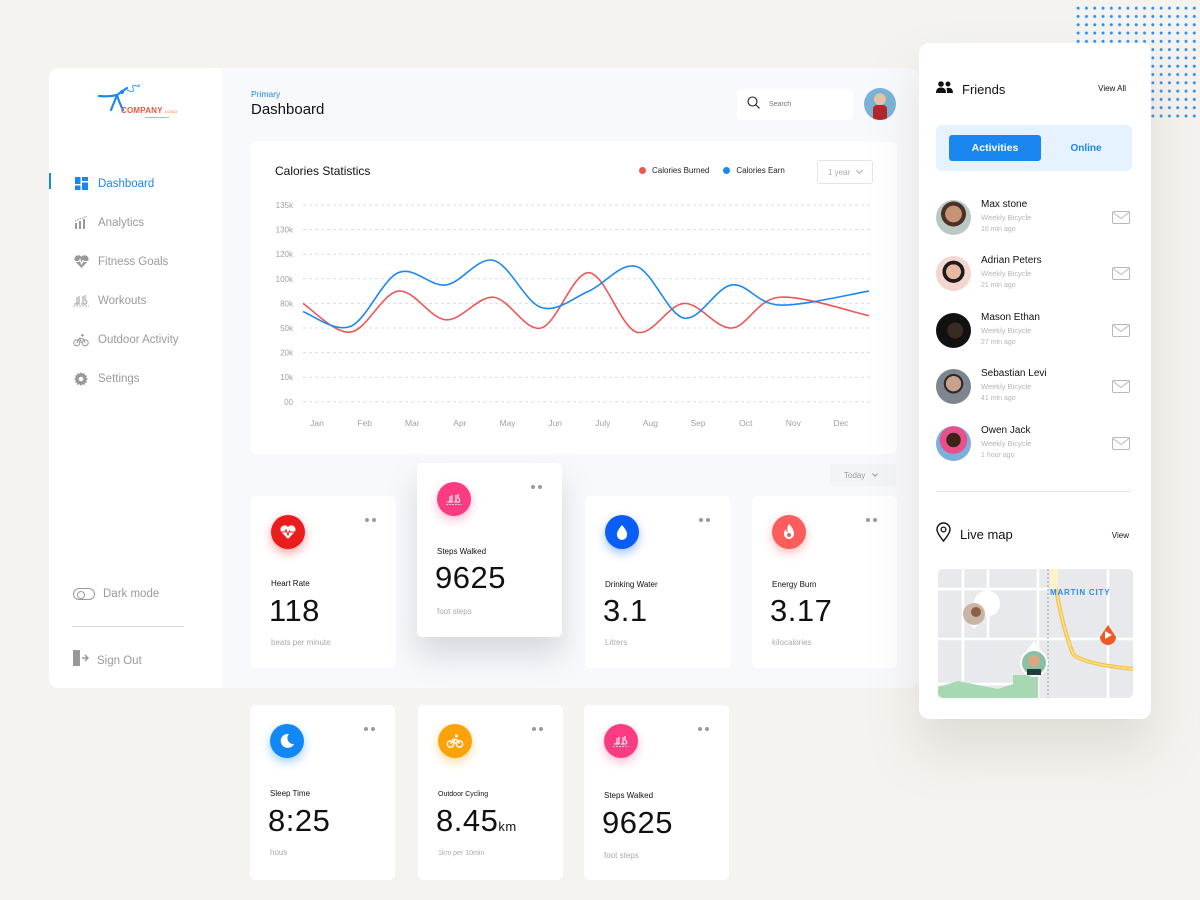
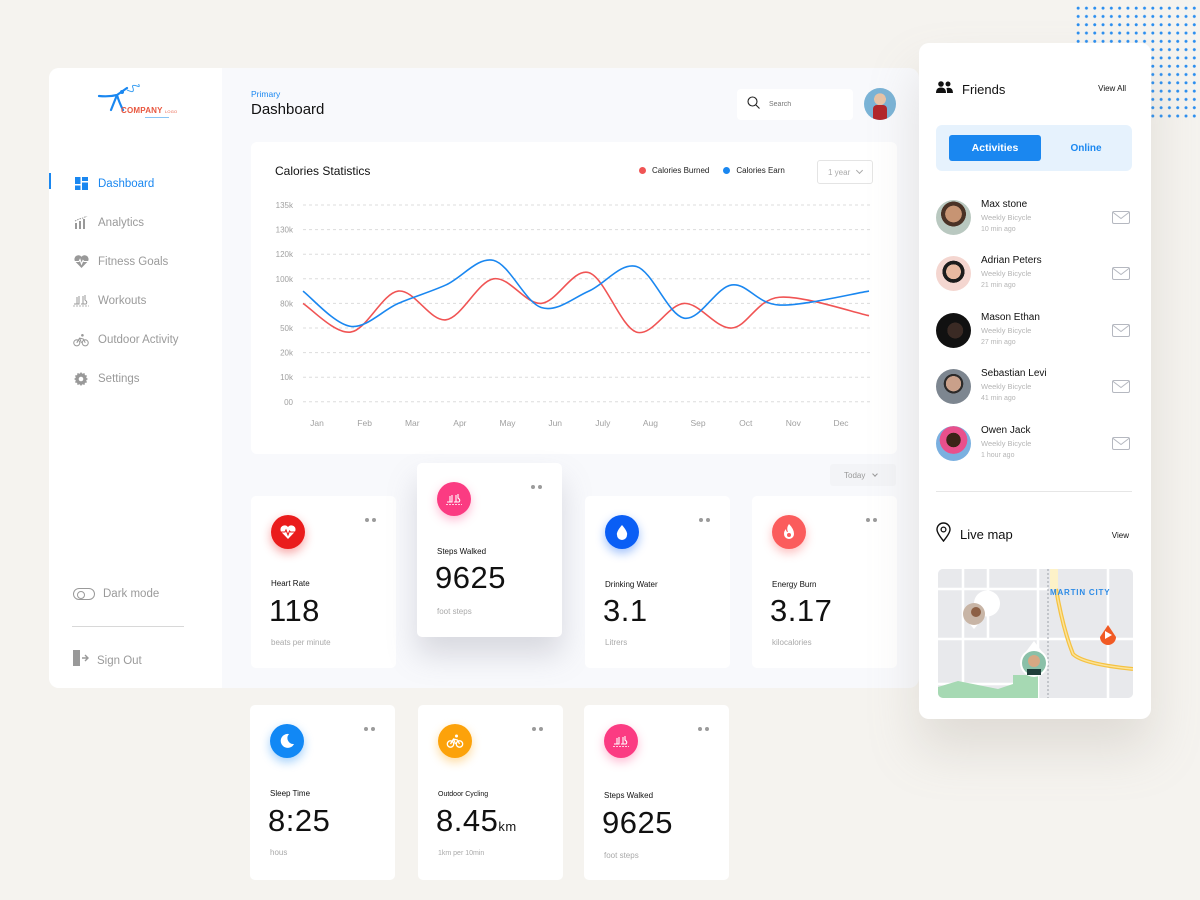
Calories Earn/Jan: 70k -> 90k
Calories Earn/Mar: 100k -> 80k
Calories Burned/May: 80k -> 100k
Calories Burned/Jun: 50k -> 80k
